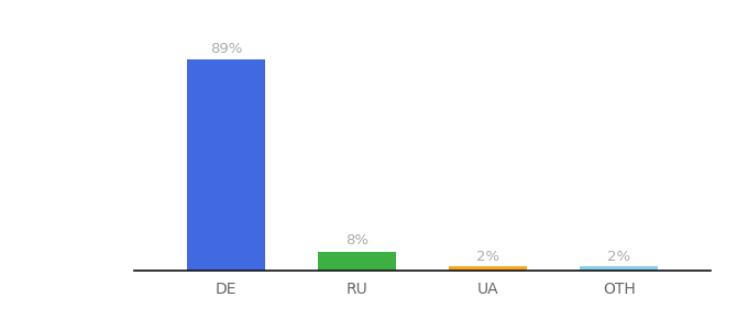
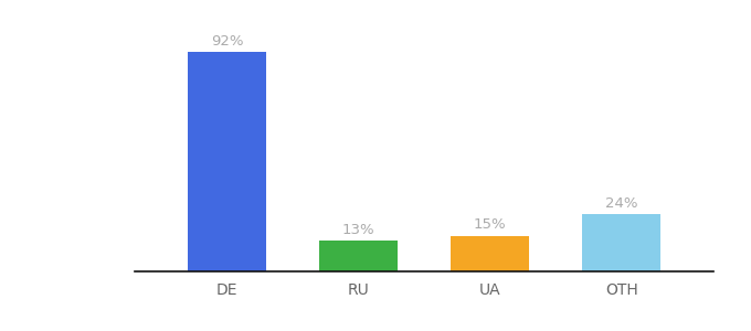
DE: 89% -> 92%
RU: 8% -> 13%
UA: 2% -> 15%
OTH: 2% -> 24%
